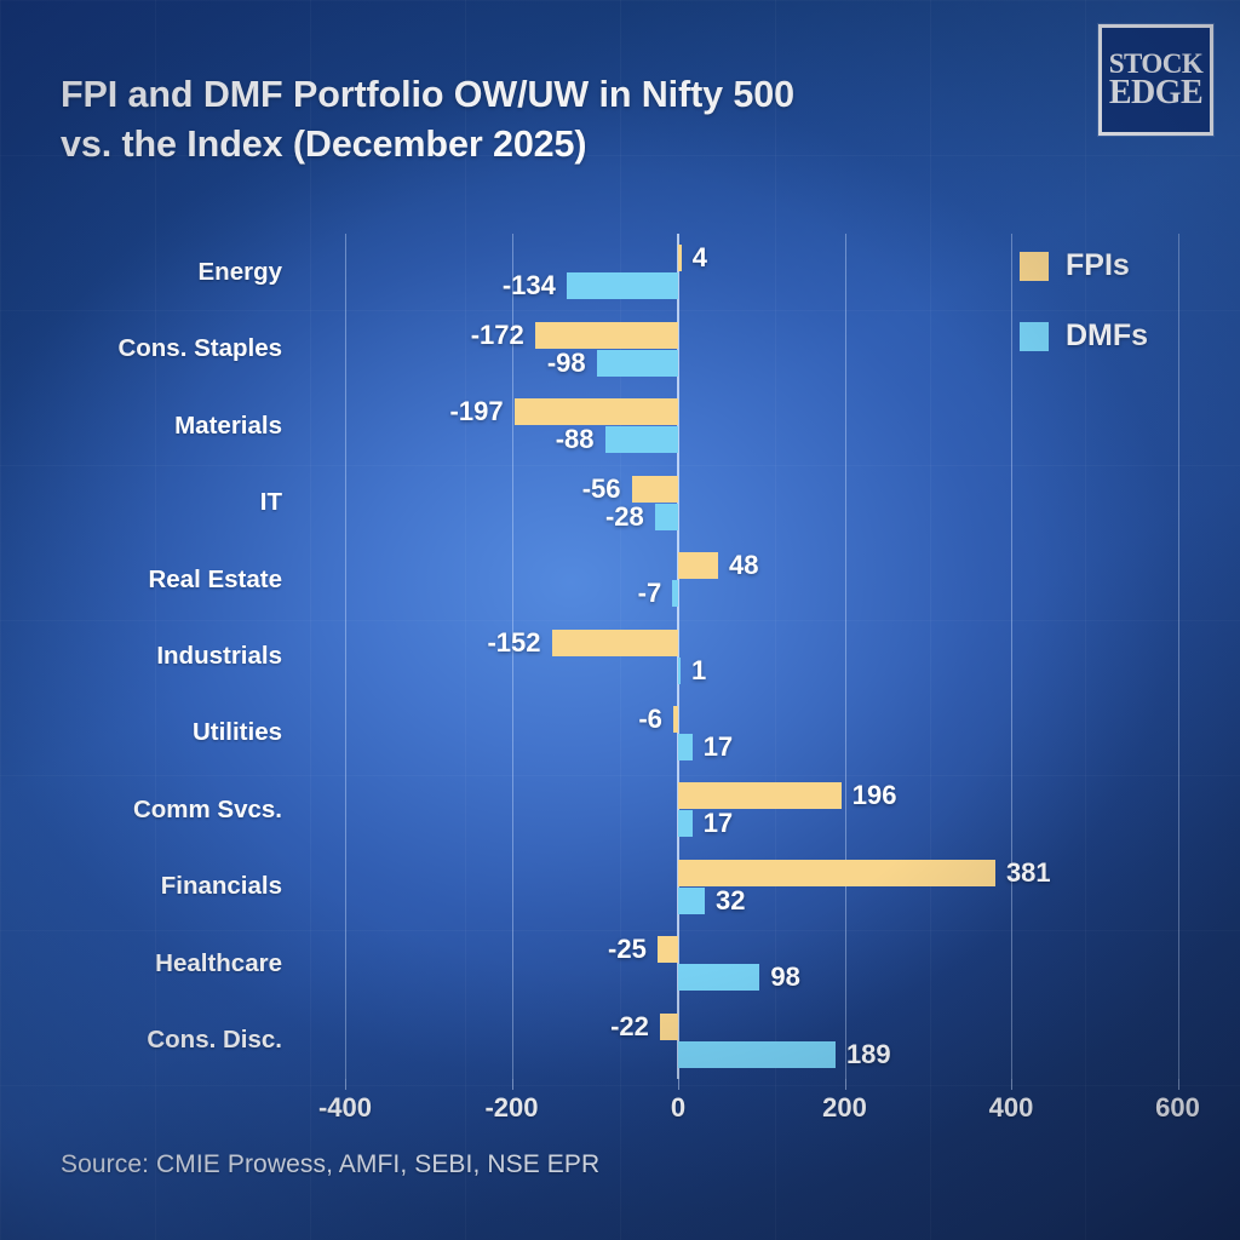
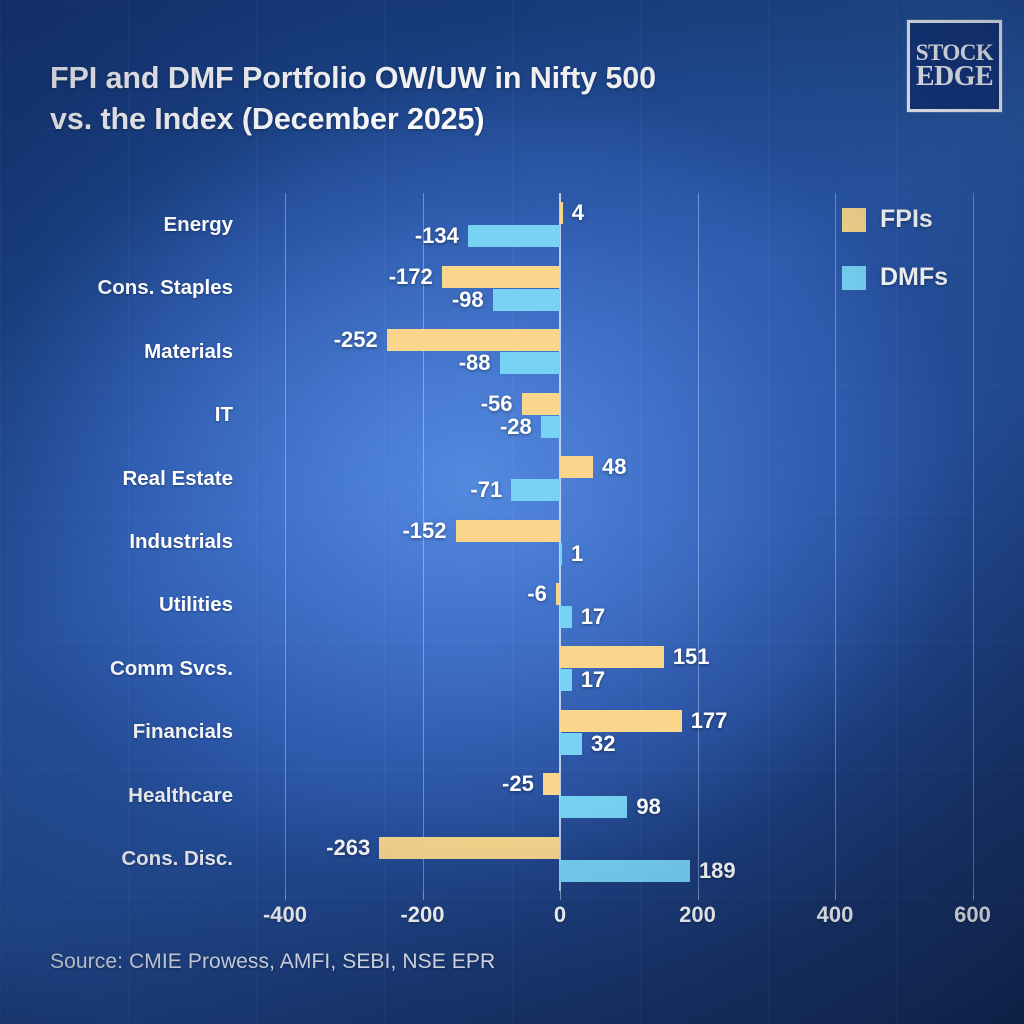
FPIs/Materials: -197 -> -252
DMFs/Real Estate: -7 -> -71
FPIs/Comm Svcs.: 196 -> 151
FPIs/Financials: 381 -> 177
FPIs/Cons. Disc.: -22 -> -263
